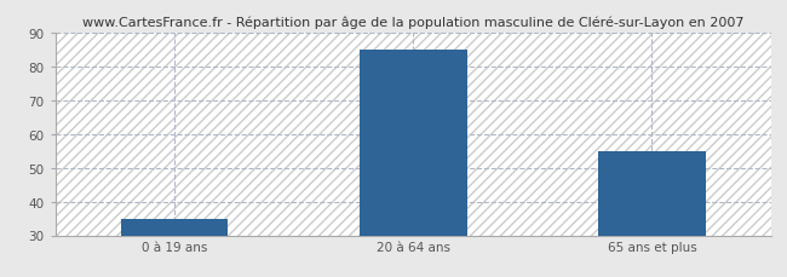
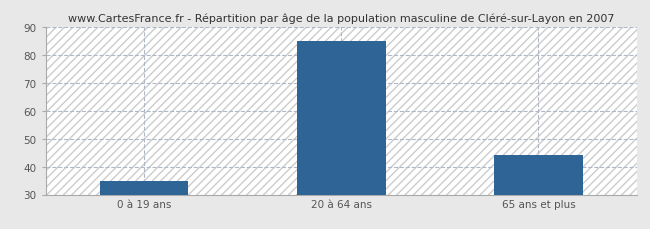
65 ans et plus: 55 -> 44
